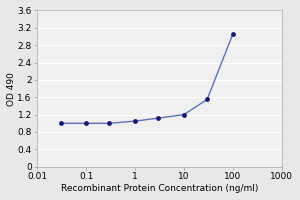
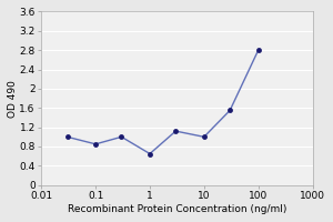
0.1: 1.00 -> 0.85
1: 1.05 -> 0.65
10: 1.20 -> 1.00
100: 3.05 -> 2.80
